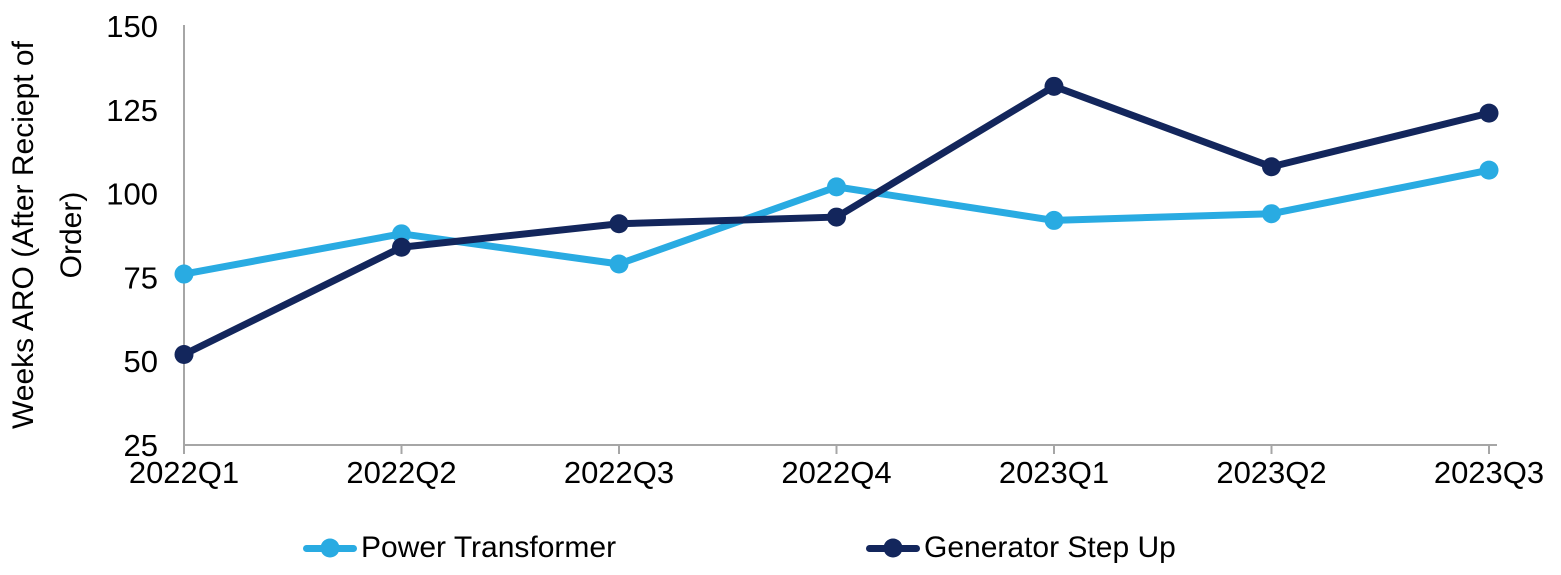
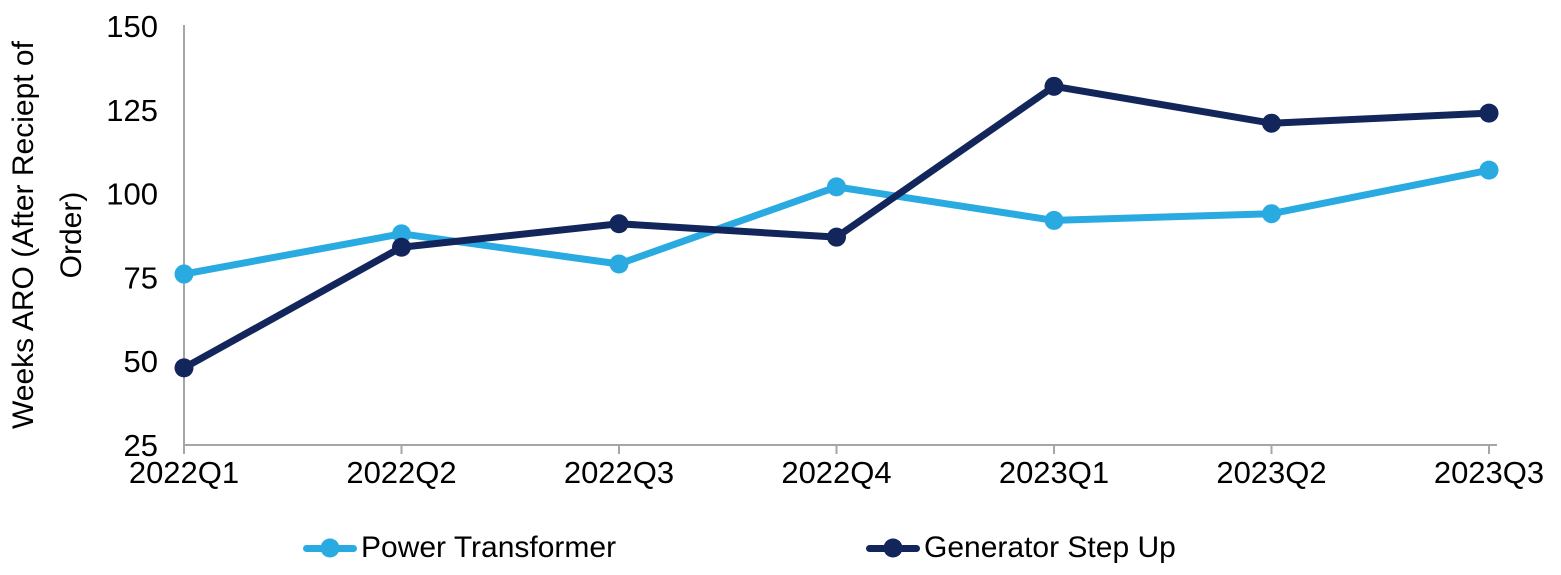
Generator Step Up/2022Q1: 52 -> 48
Generator Step Up/2022Q4: 93 -> 87
Generator Step Up/2023Q2: 108 -> 121
